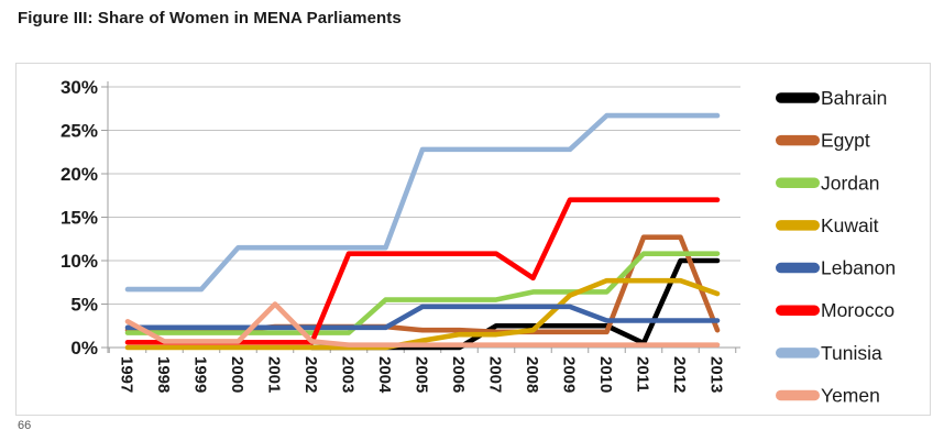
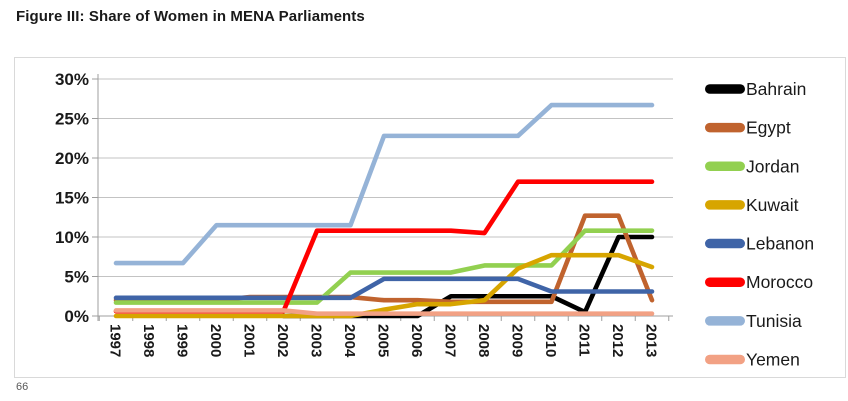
Yemen/1997: 3% -> 1%
Yemen/2001: 5% -> 1%
Morocco/2008: 8% -> 10%
